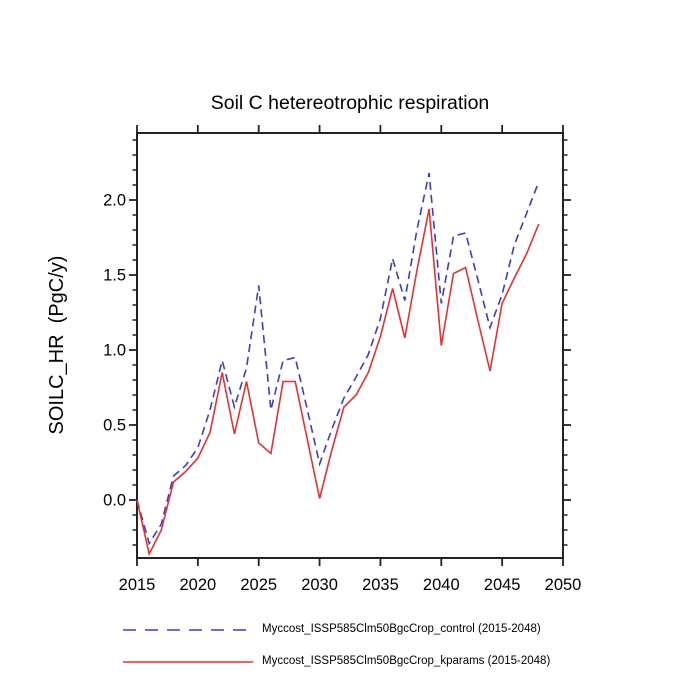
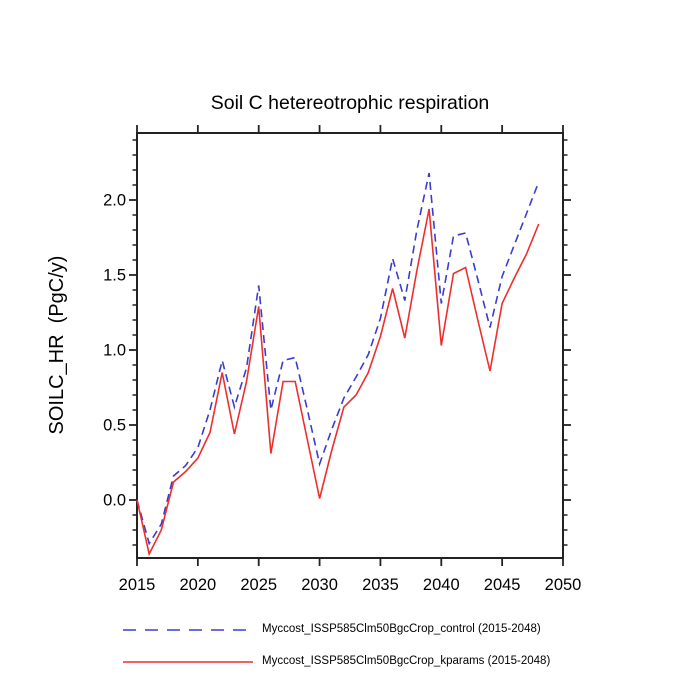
Myccost_ISSP585Clm50BgcCrop_kparams (2015-2048)/2025: 0.38 -> 1.29
Myccost_ISSP585Clm50BgcCrop_control (2015-2048)/2045: 1.37 -> 1.49
